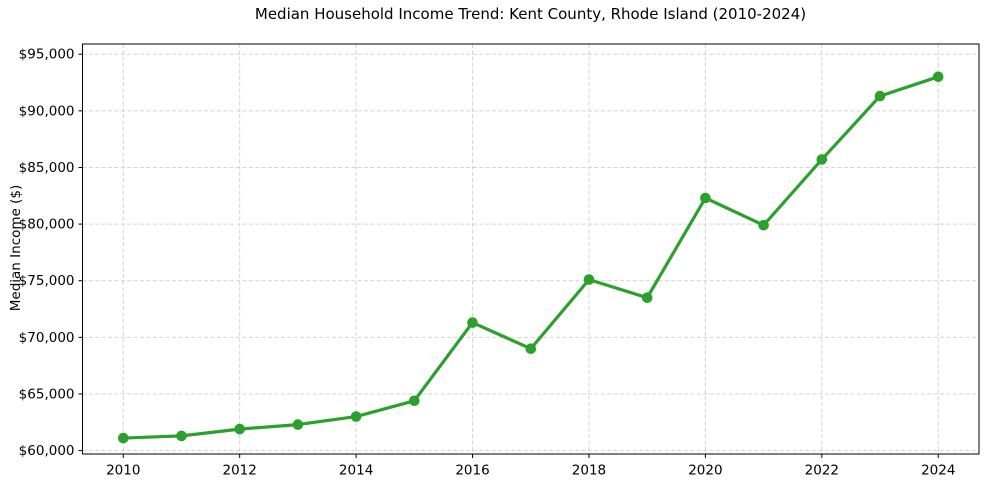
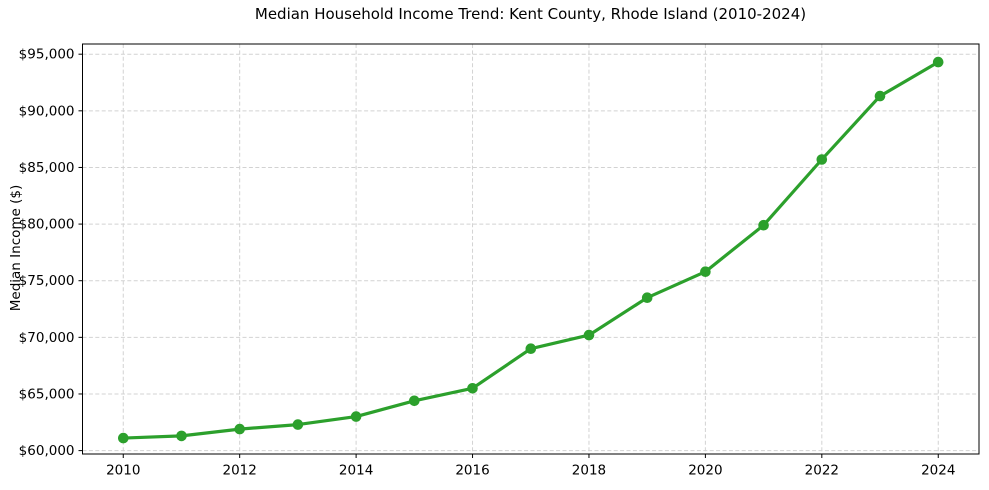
2016: $71300 -> $65500
2018: $75100 -> $70200
2020: $82300 -> $75800
2024: $93000 -> $94300
